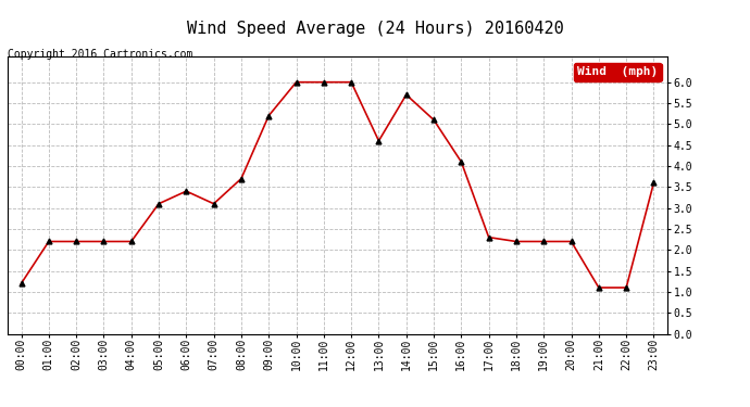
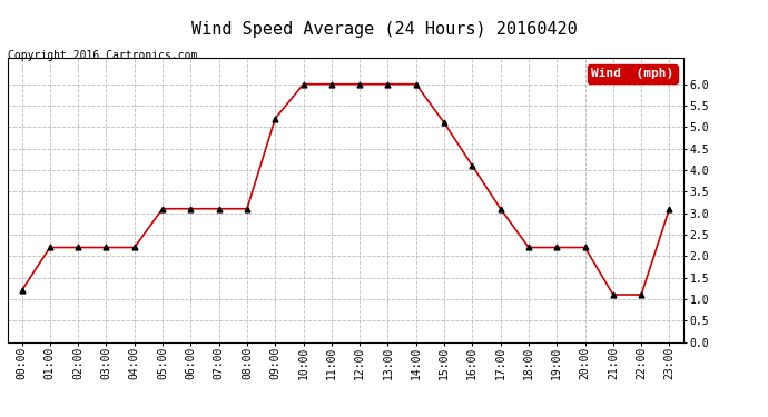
06:00: 3.4 -> 3.1
08:00: 3.7 -> 3.1
13:00: 4.6 -> 6.0
14:00: 5.7 -> 6.0
17:00: 2.3 -> 3.1
23:00: 3.6 -> 3.1
